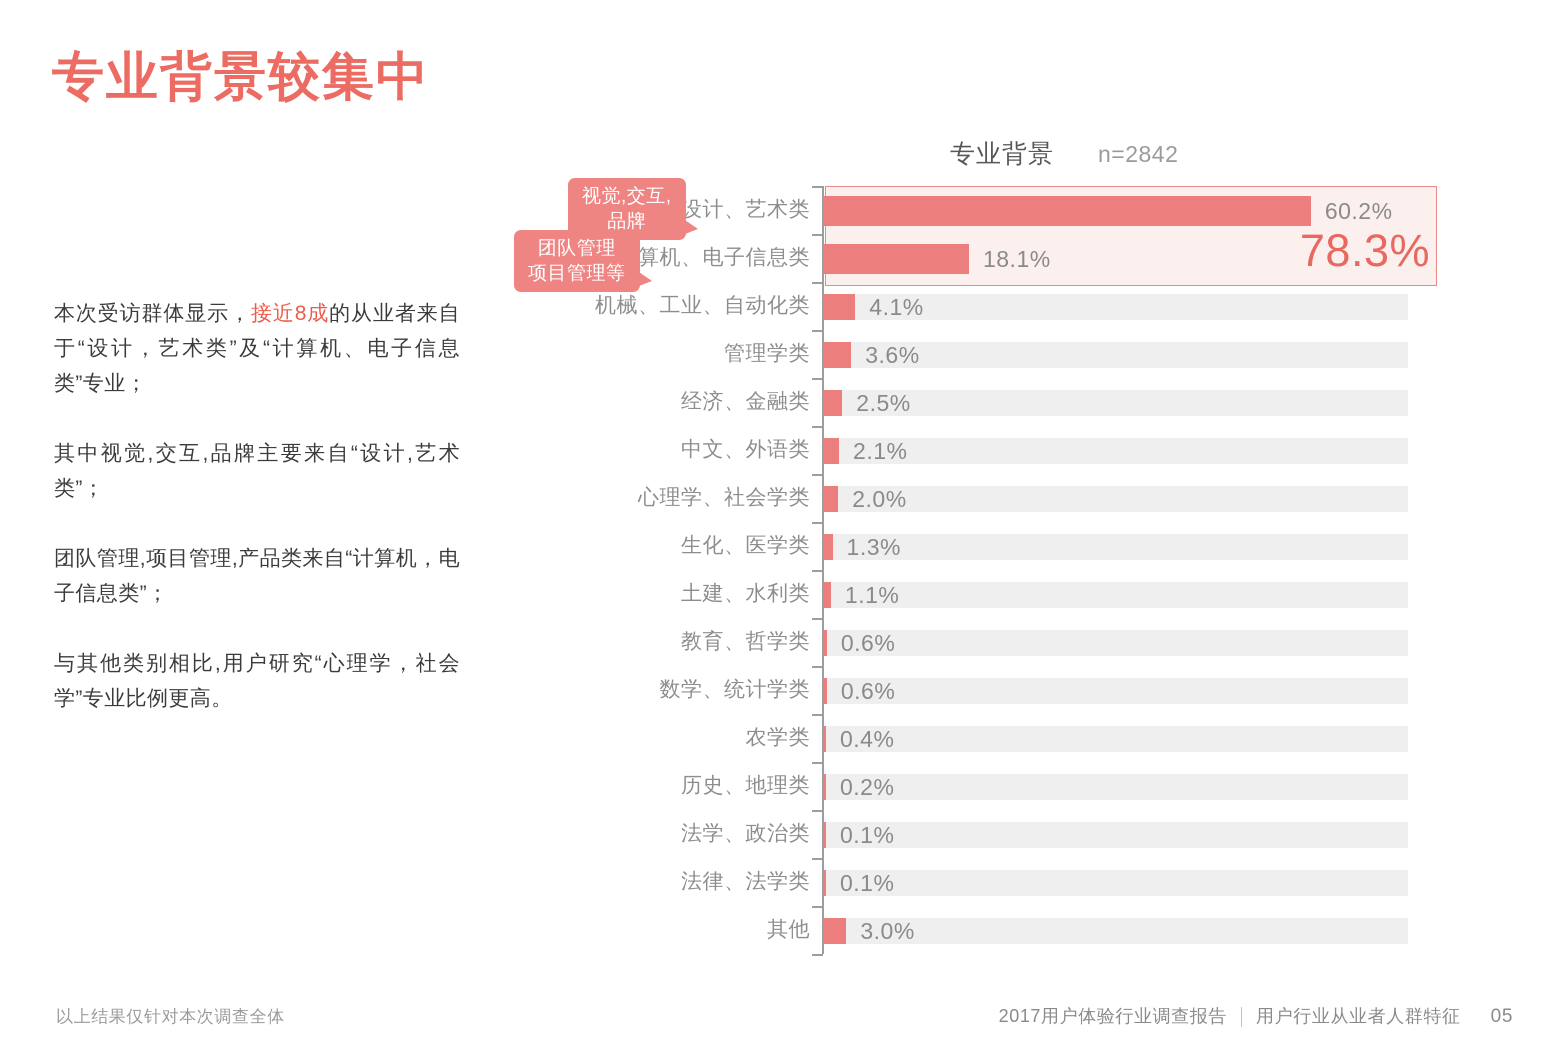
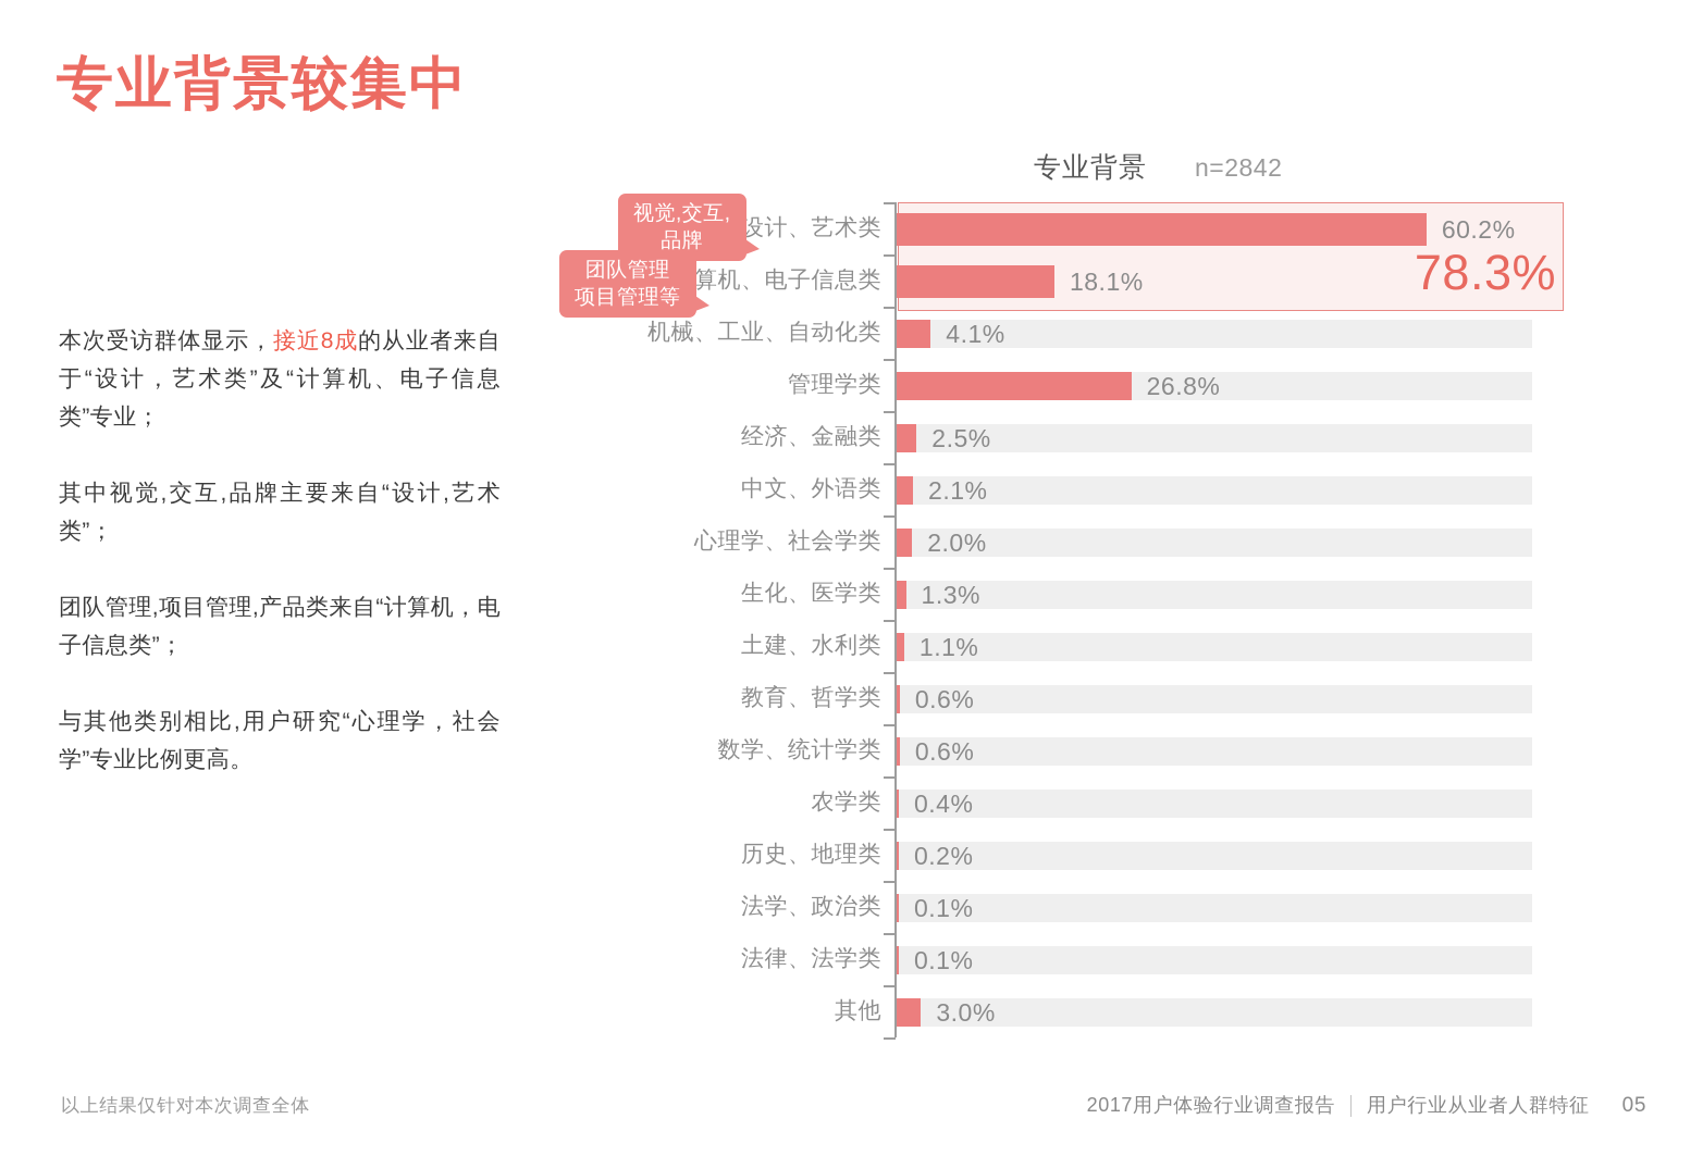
管理学类: 3.6% -> 26.8%
